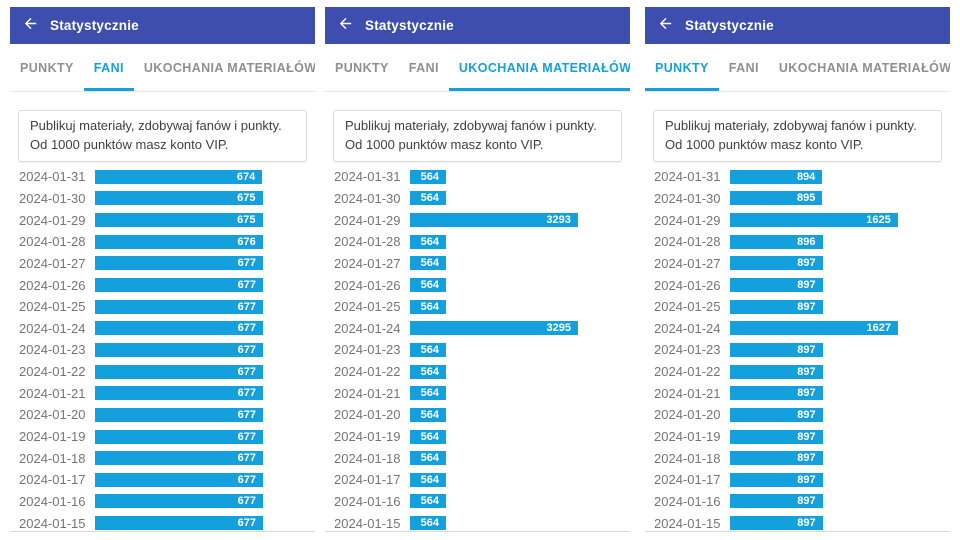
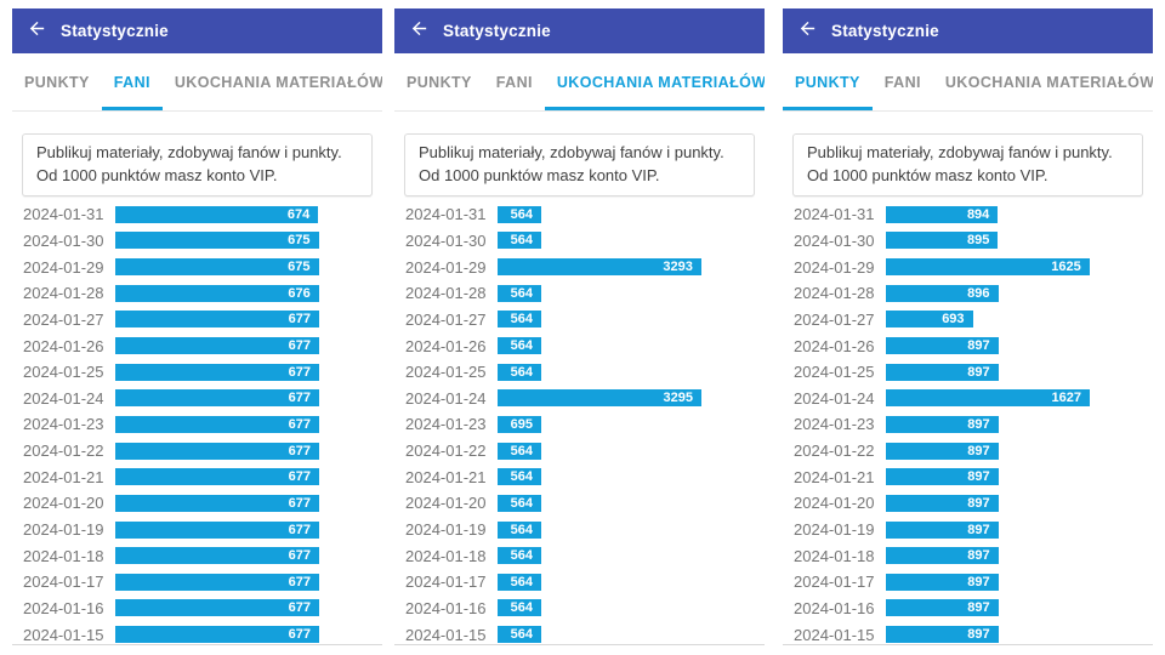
UKOCHANIA MATERIAŁÓW/2024-01-23: 564 -> 695
PUNKTY/2024-01-27: 897 -> 693
